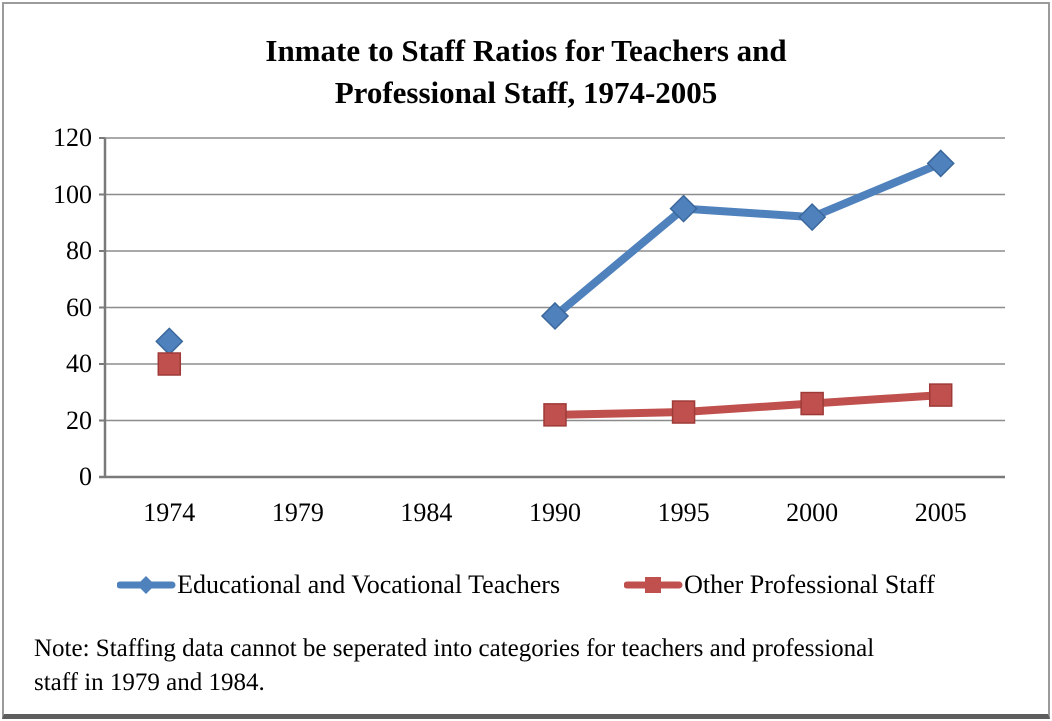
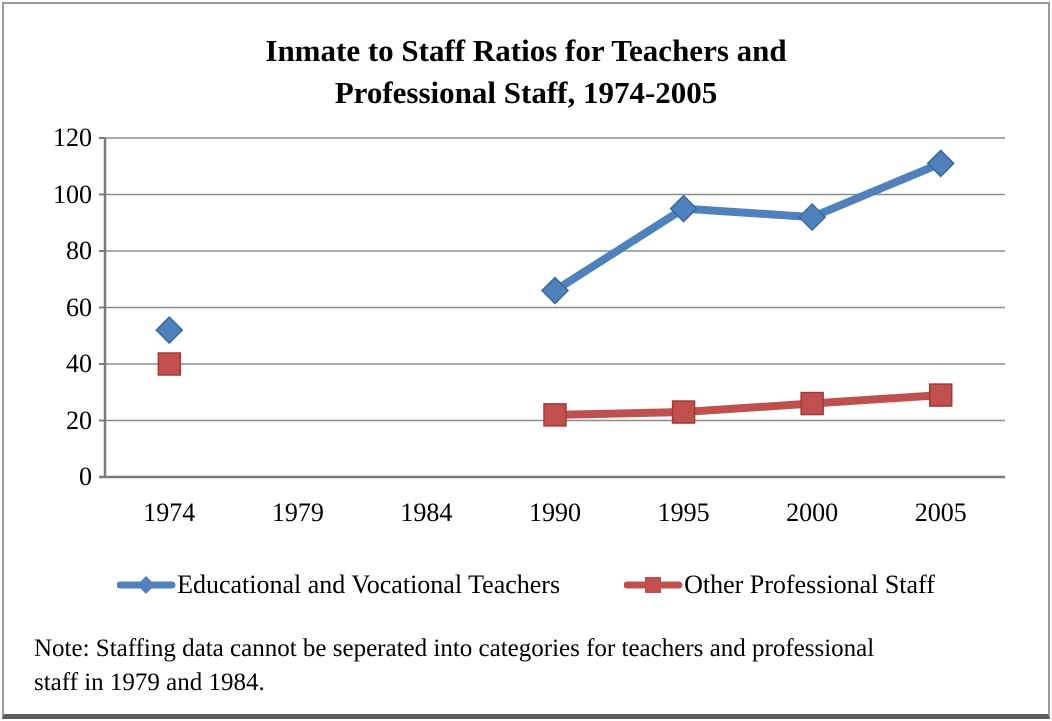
Educational and Vocational Teachers/1974: 48 -> 52
Educational and Vocational Teachers/1990: 57 -> 66
